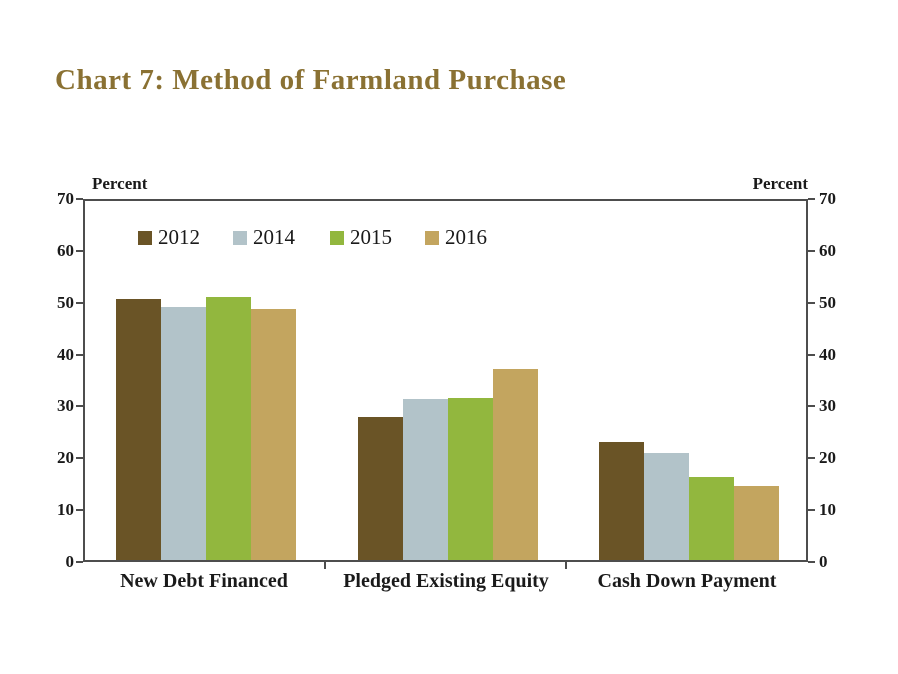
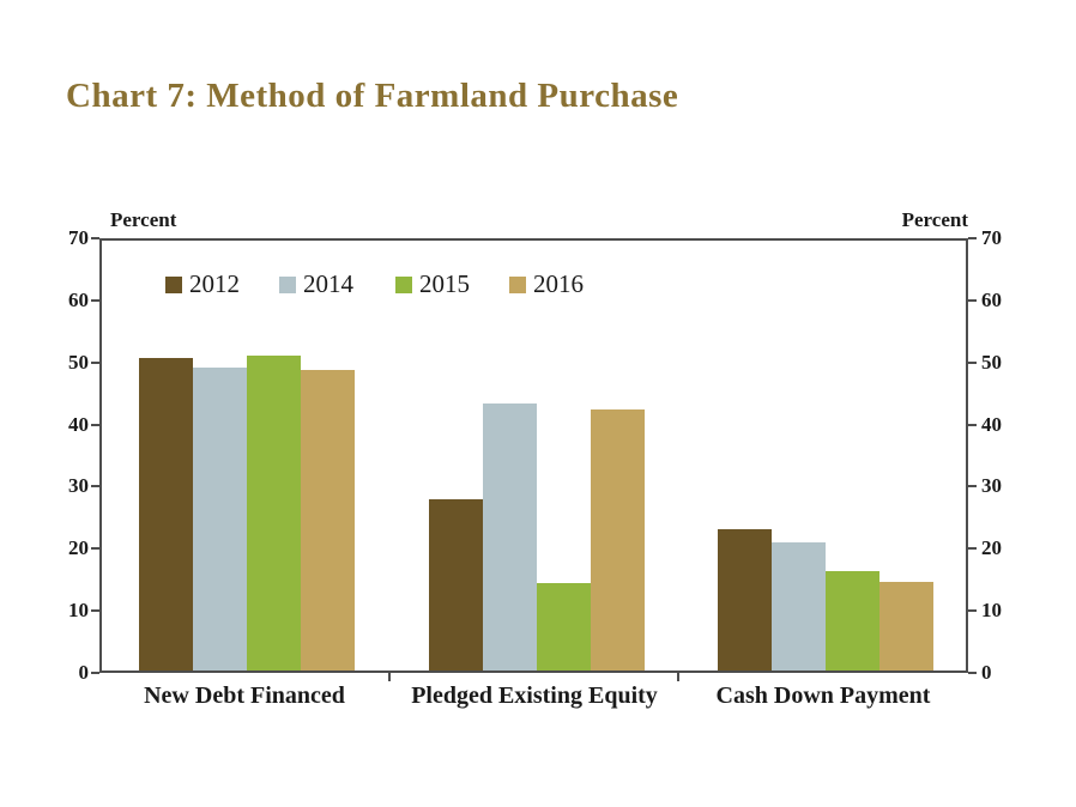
2014/Pledged Existing Equity: 31 -> 43
2015/Pledged Existing Equity: 31 -> 14
2016/Pledged Existing Equity: 37 -> 42
